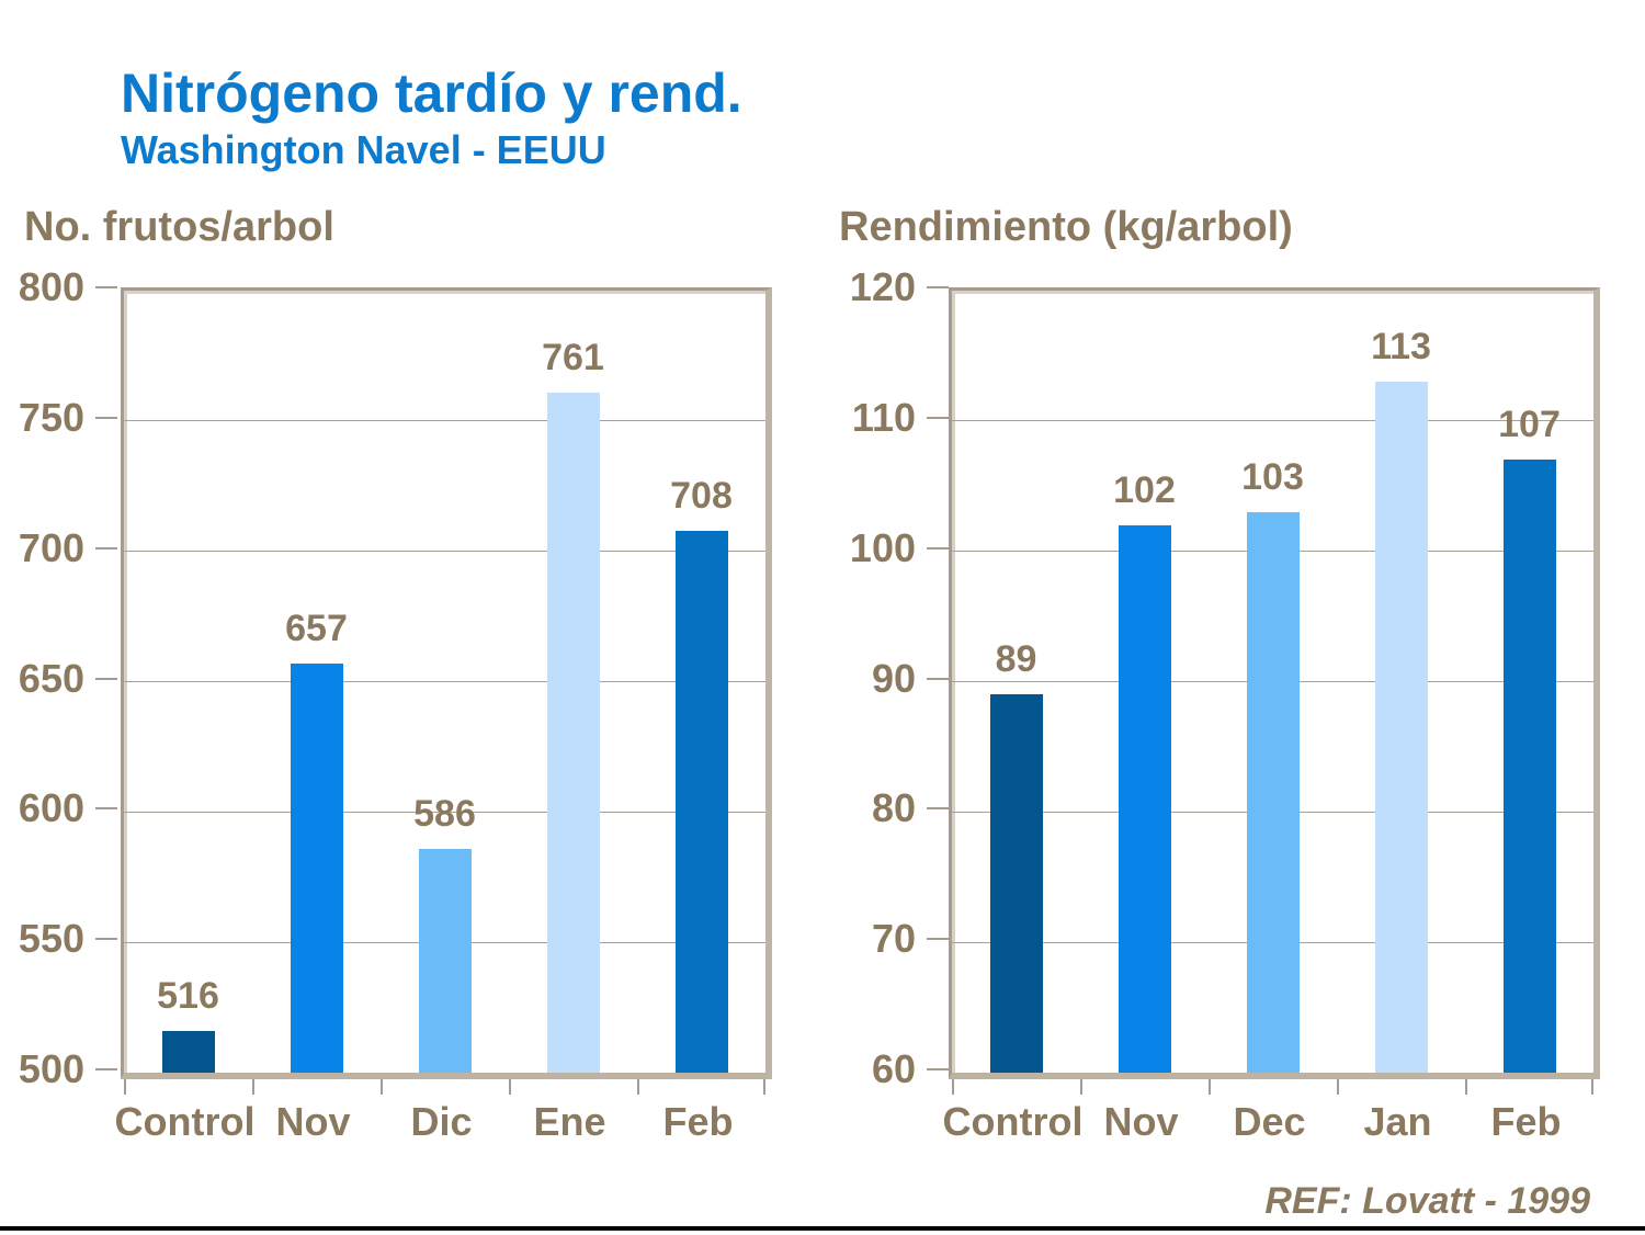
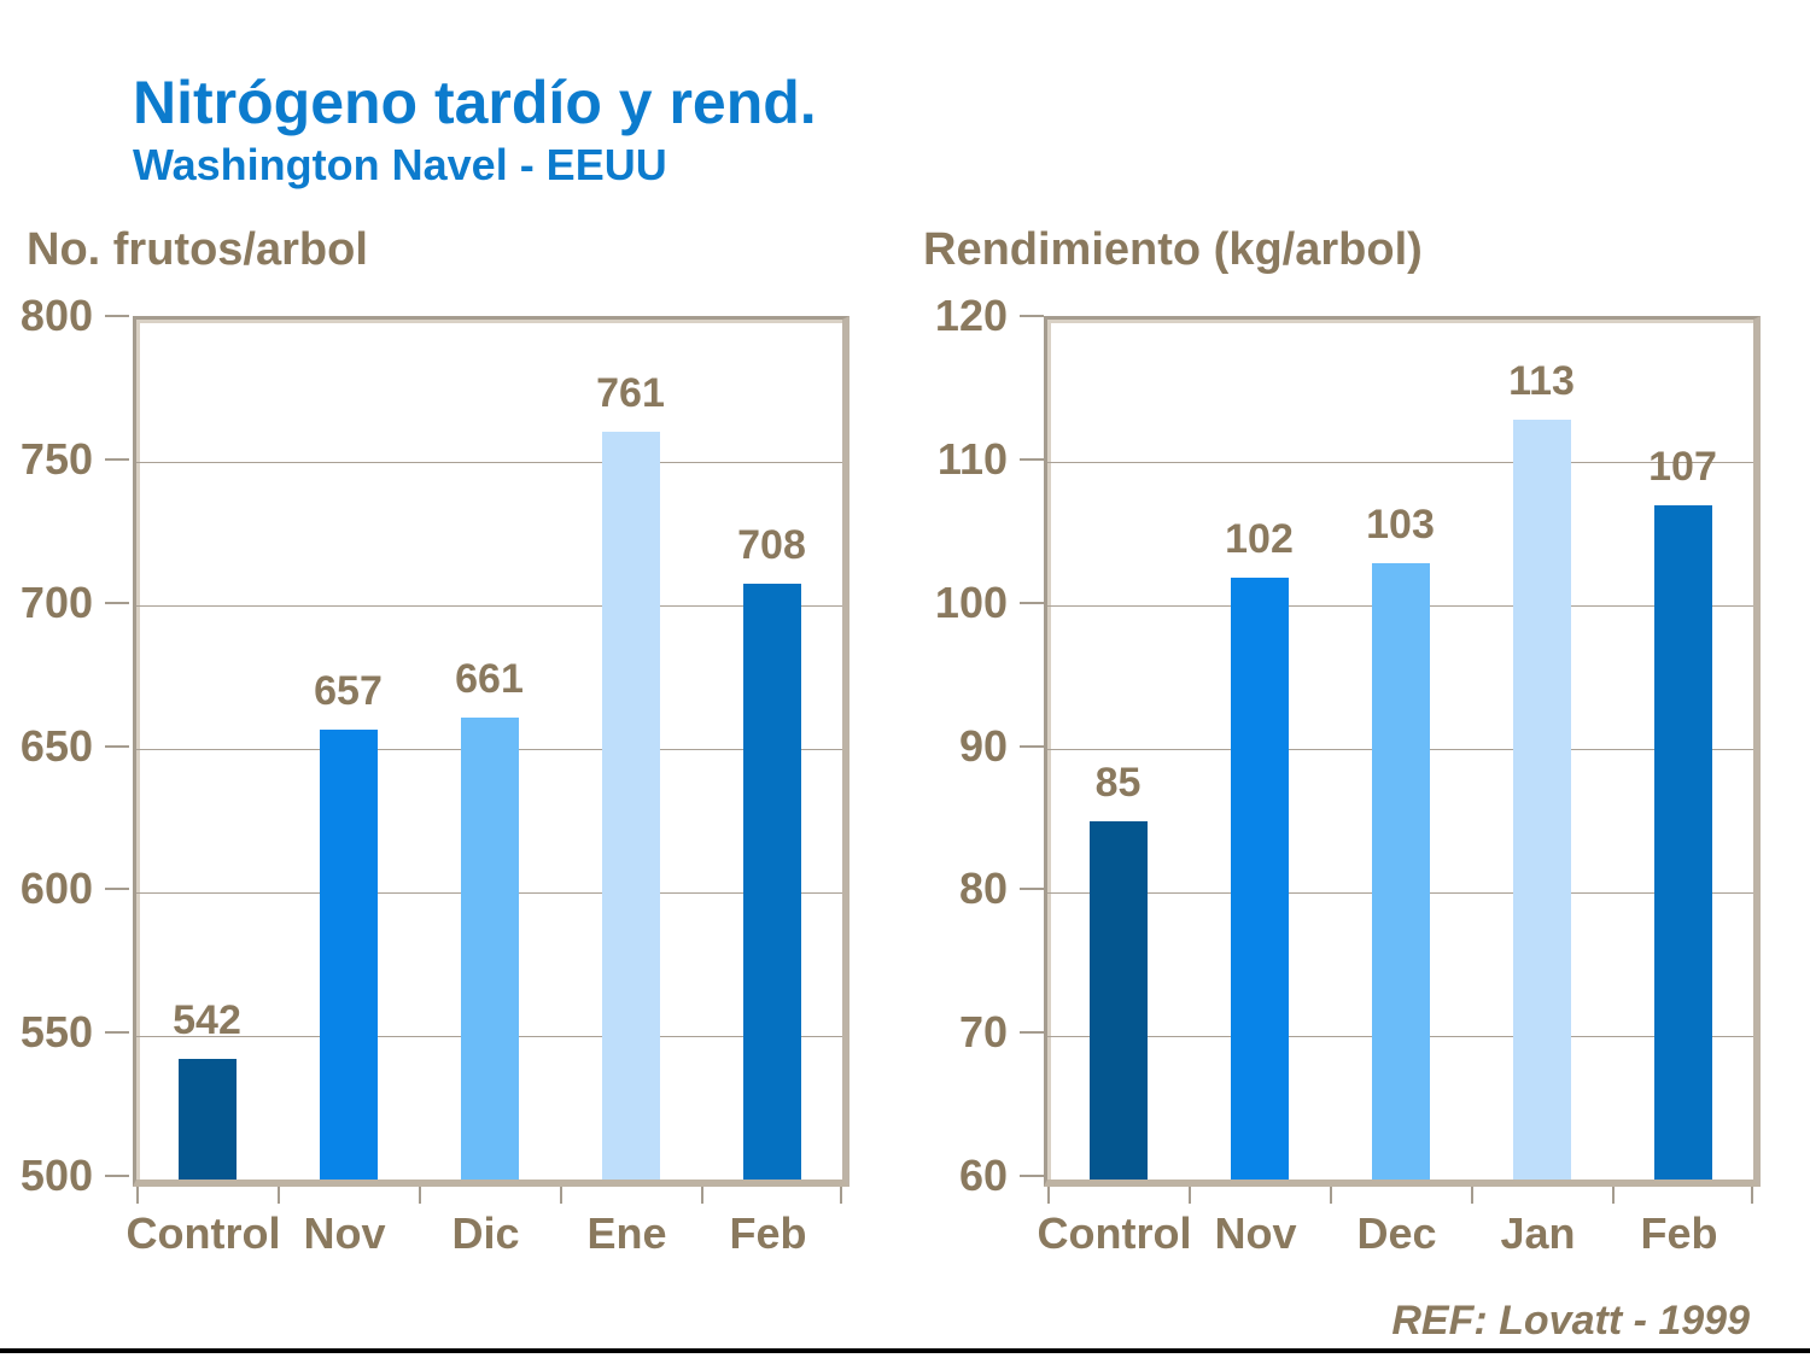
No. frutos/arbol/Control: 516 -> 542
No. frutos/arbol/Dic: 586 -> 661
Rendimiento (kg/arbol)/Control: 89 -> 85
